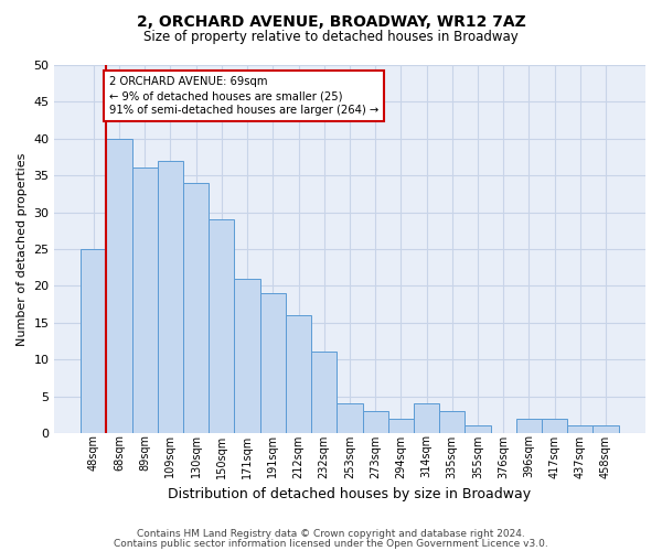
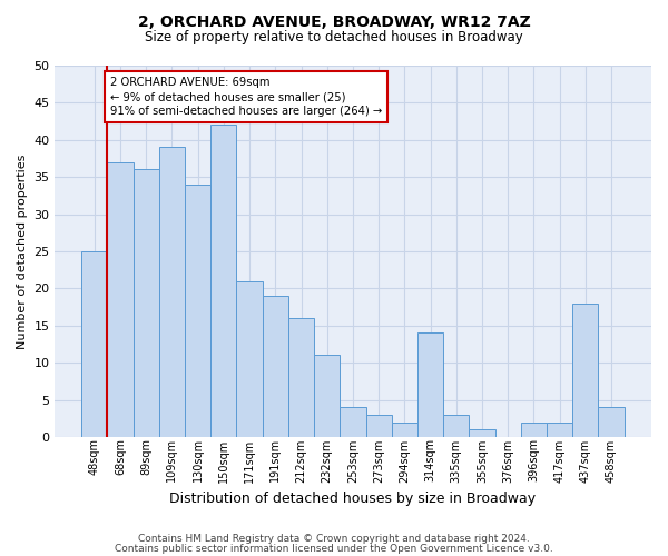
68sqm: 40 -> 37
109sqm: 37 -> 39
150sqm: 29 -> 42
314sqm: 4 -> 14
437sqm: 1 -> 18
458sqm: 1 -> 4
